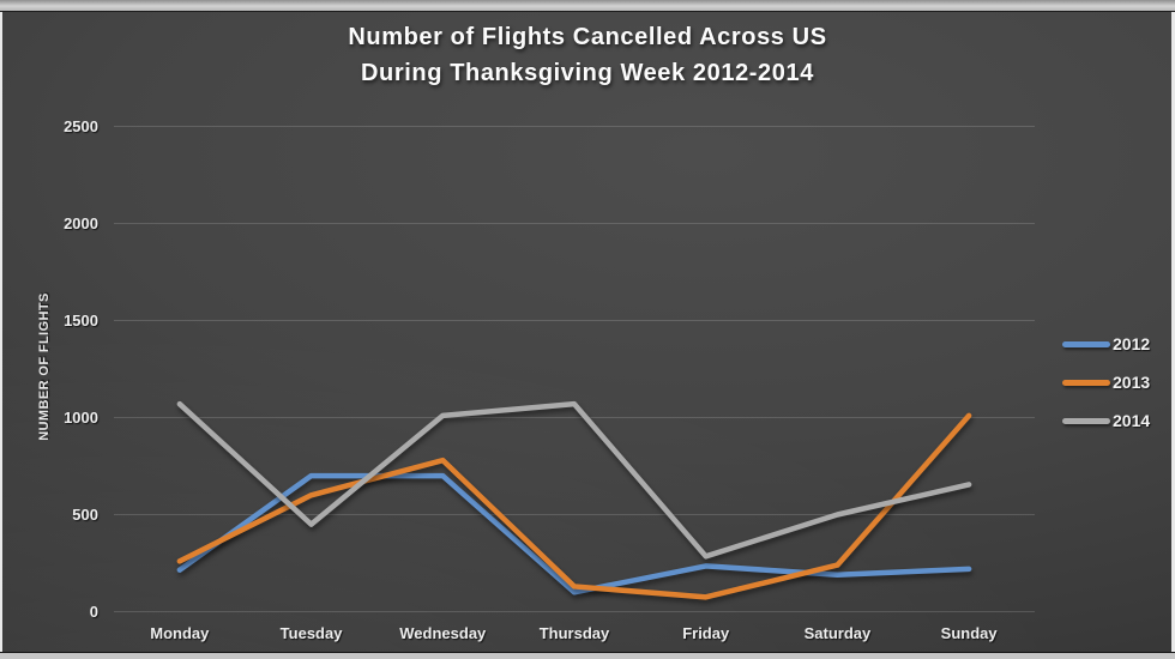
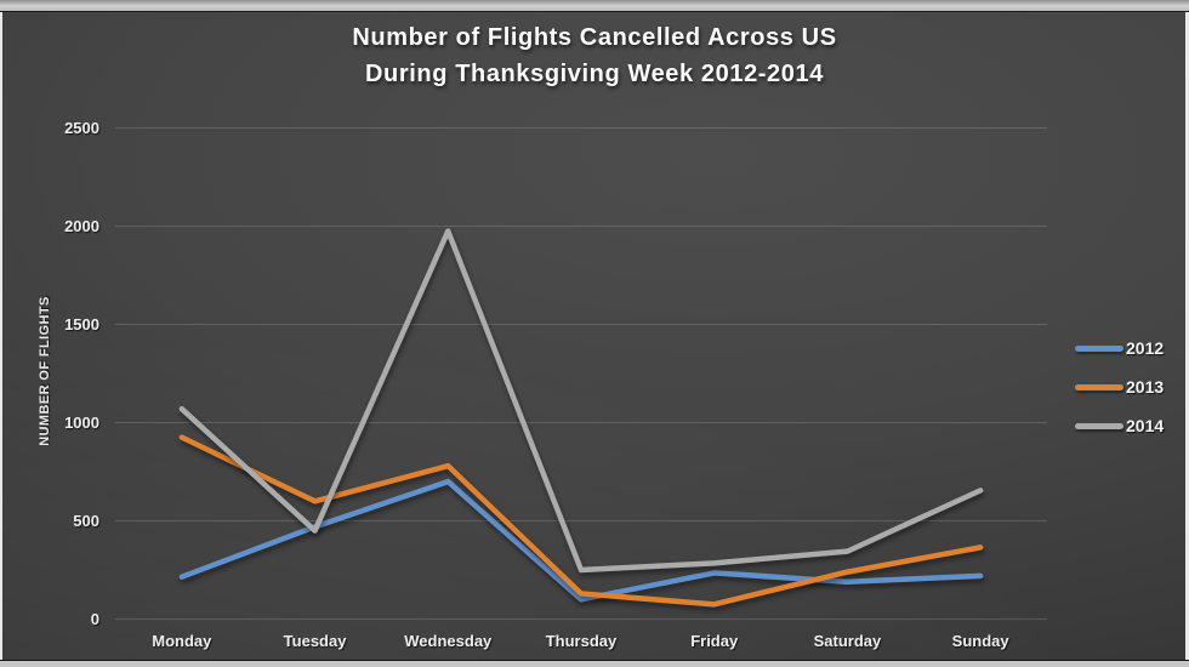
2013/Monday: 260 -> 920
2012/Tuesday: 700 -> 470
2014/Wednesday: 1010 -> 1980
2014/Thursday: 1070 -> 250
2014/Saturday: 500 -> 340
2013/Sunday: 1010 -> 360
